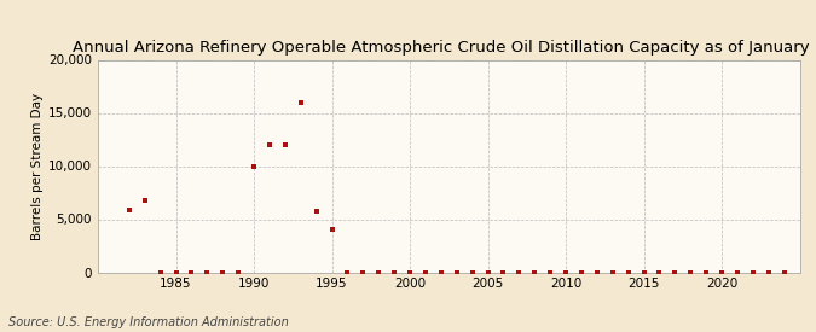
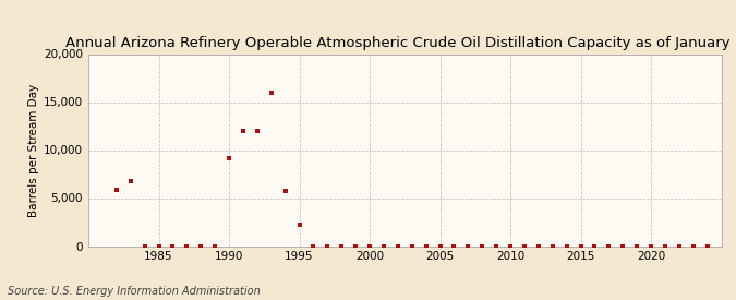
1990: 10,000 -> 9,200
1995: 4,000 -> 2,200
